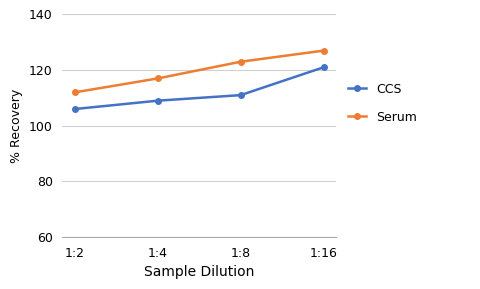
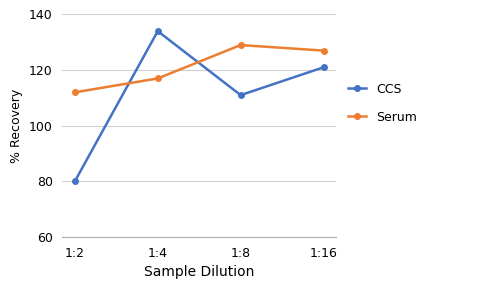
CCS/1:2: 106 -> 80
CCS/1:4: 109 -> 134
Serum/1:8: 123 -> 129
